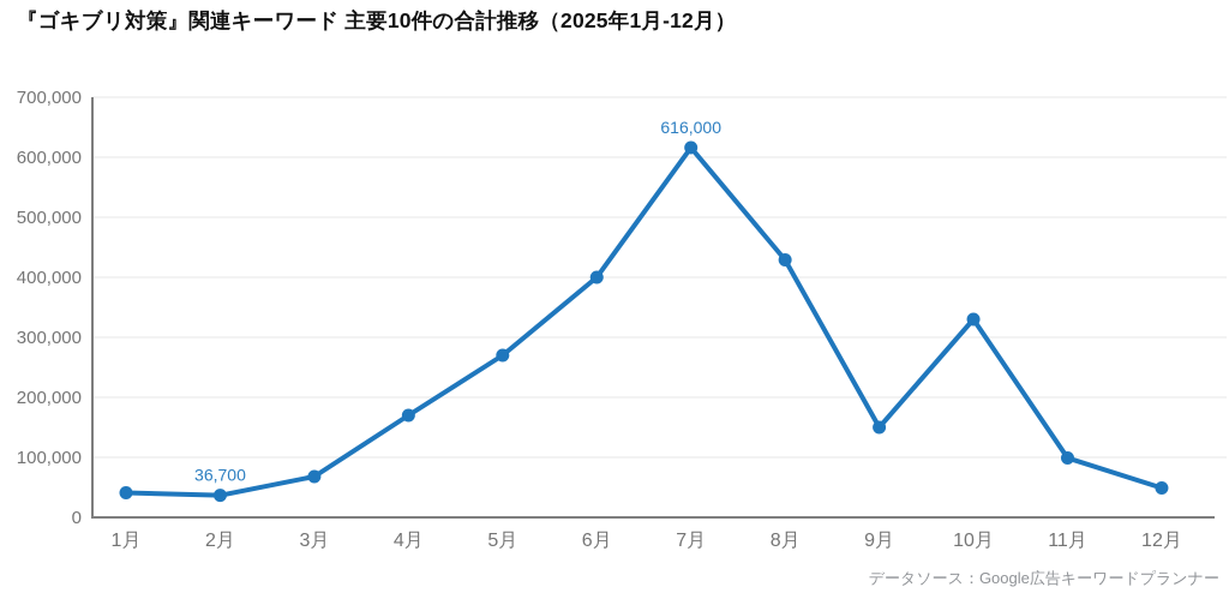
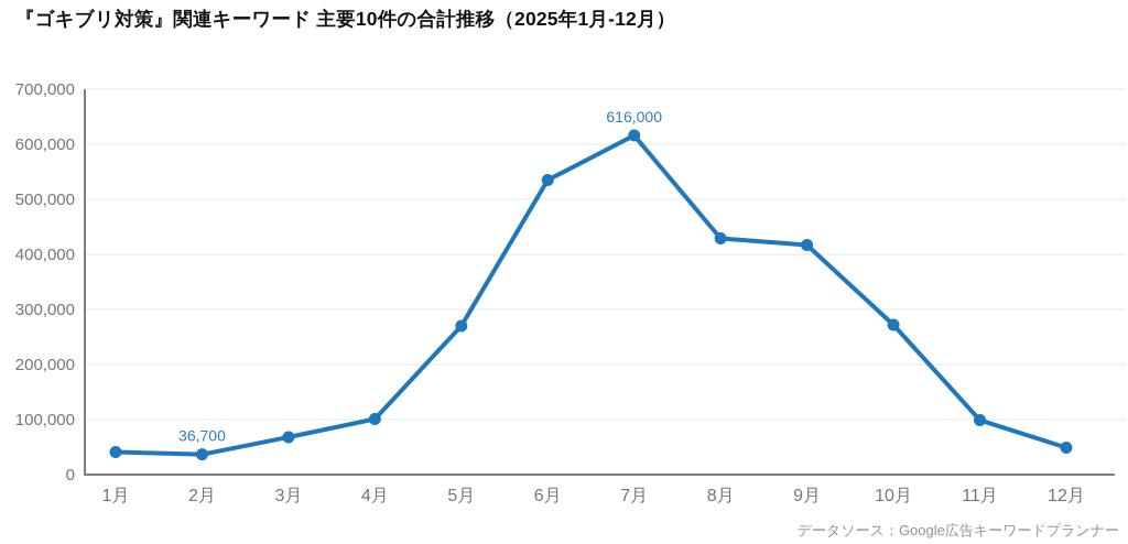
4月: 170000 -> 100000
6月: 400000 -> 540000
9月: 150000 -> 420000
10月: 330000 -> 270000
